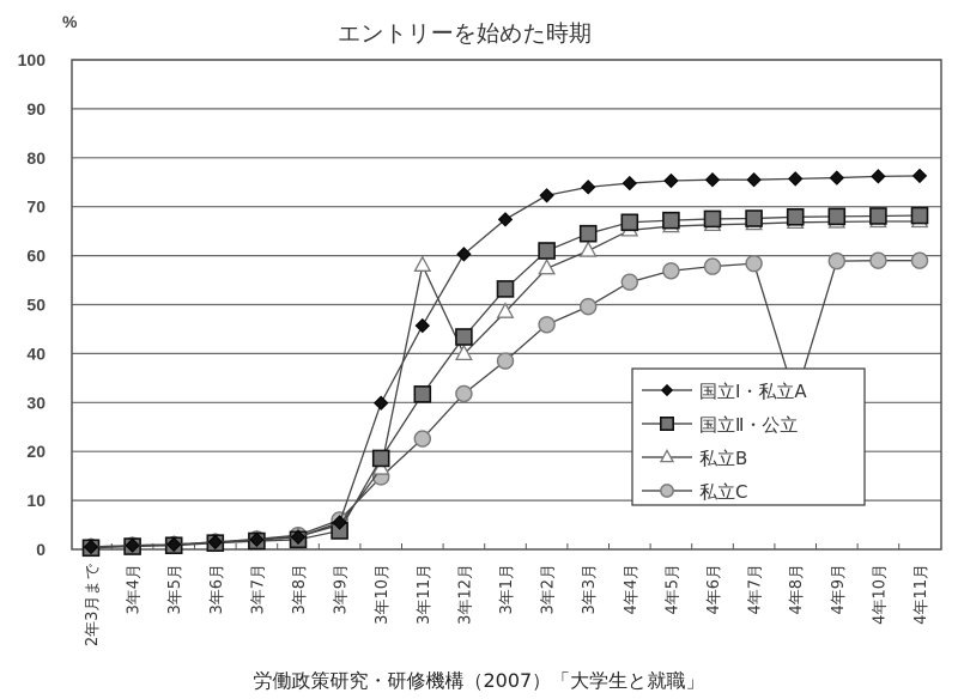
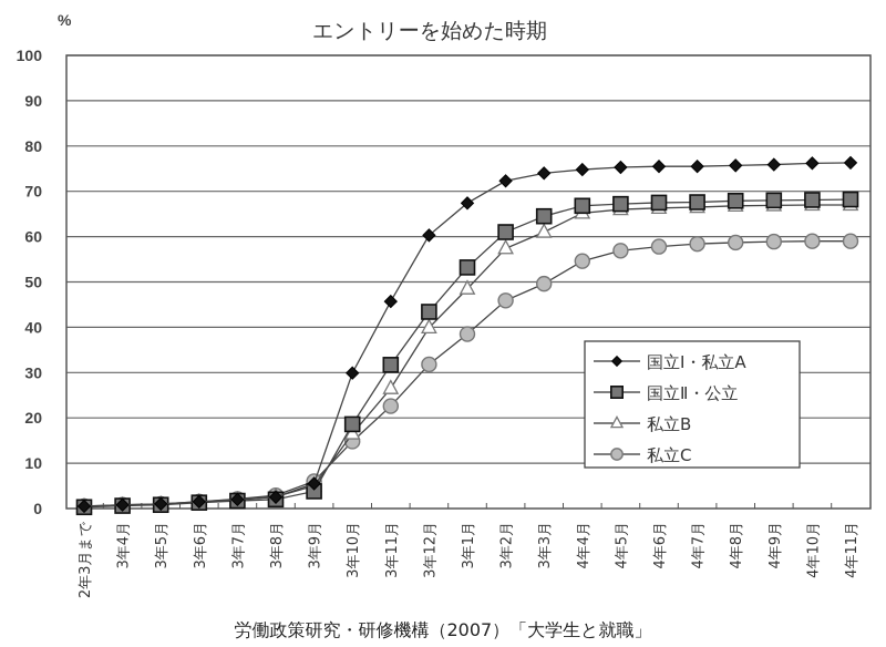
私立B/3年11月: 58 -> 26
私立C/4年8月: 31 -> 59
